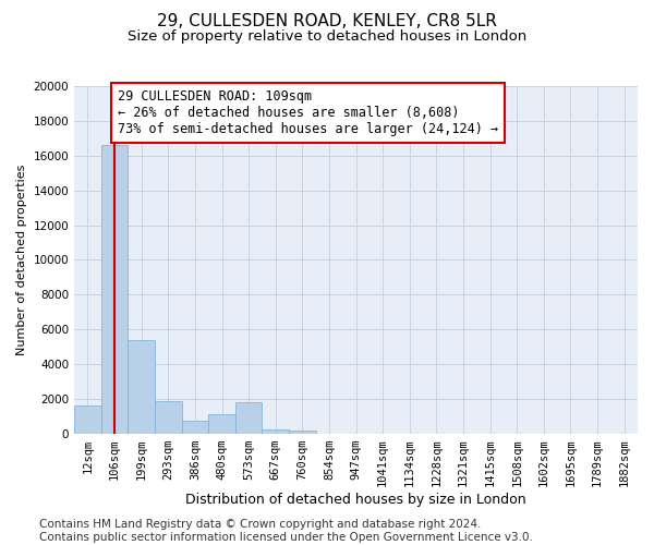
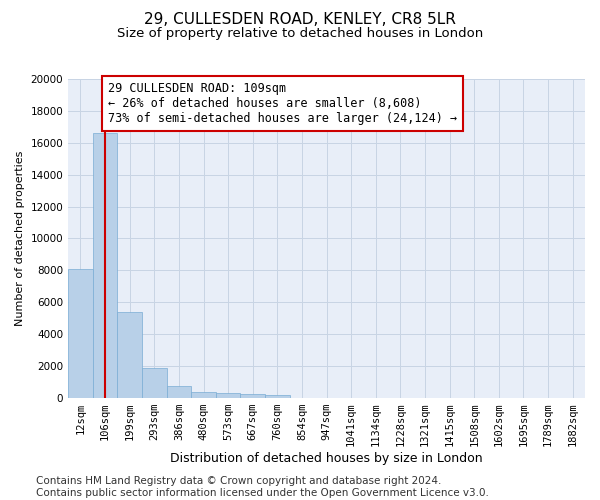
12sqm: 1600 -> 8100
480sqm: 1100 -> 400
573sqm: 1800 -> 300
